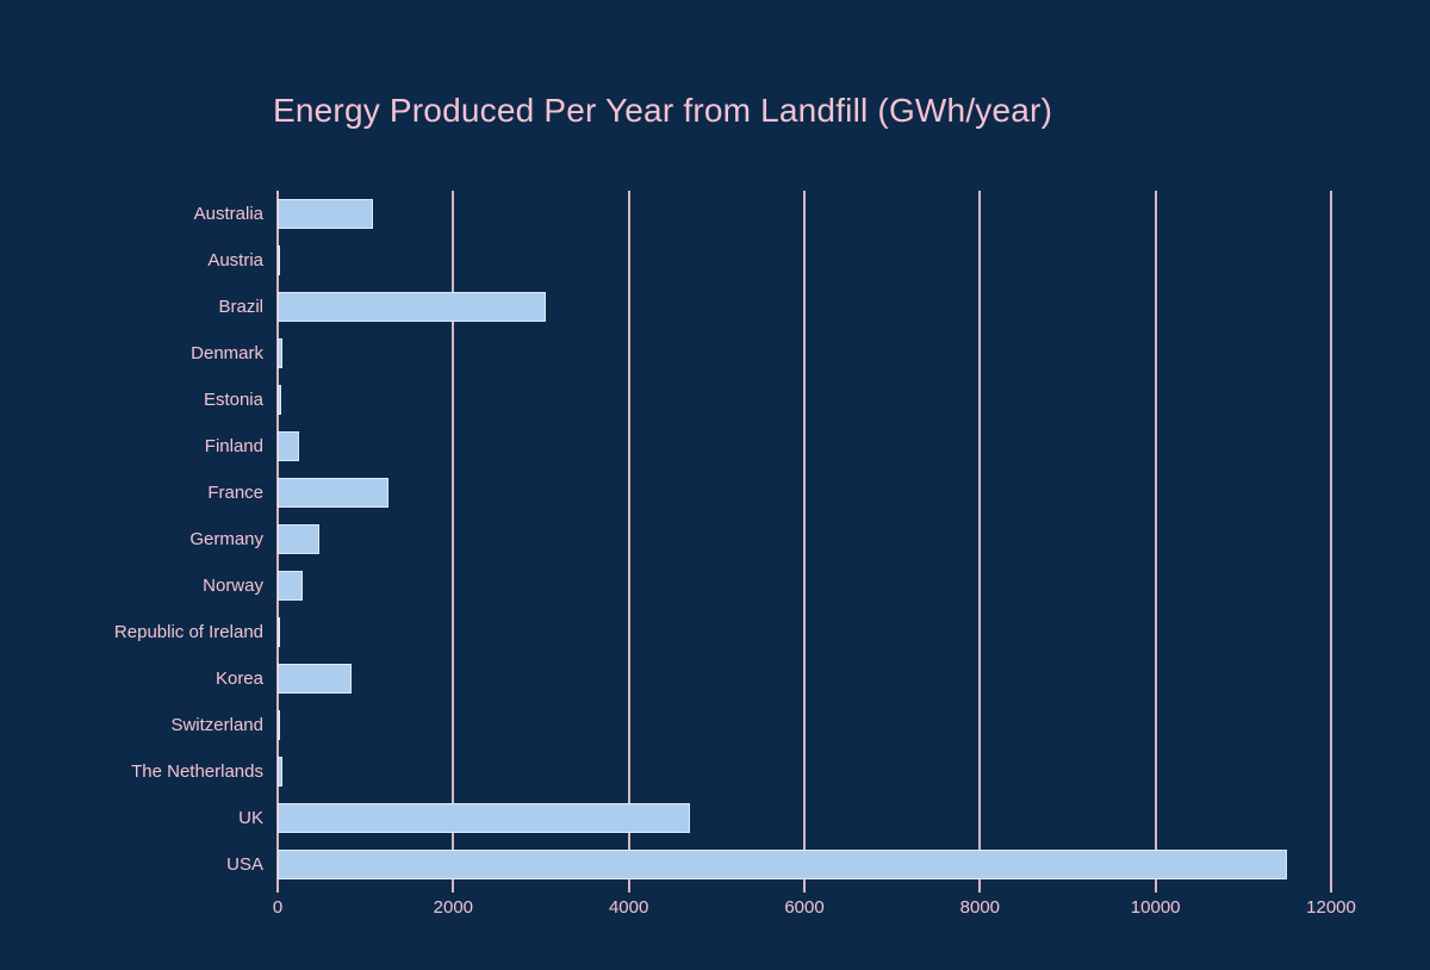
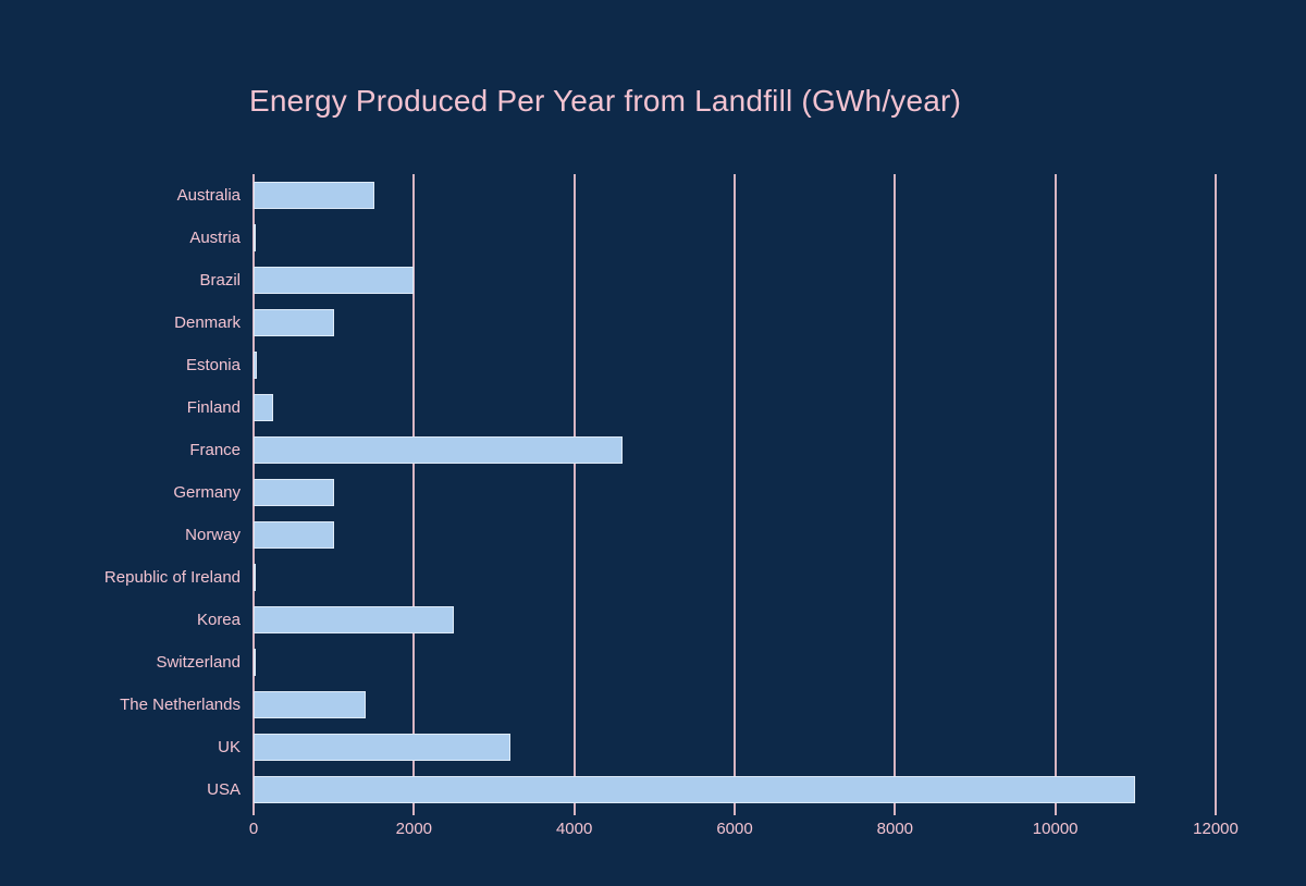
Australia: 1100 -> 1500
Brazil: 3000 -> 2000
Denmark: 100 -> 1000
France: 1300 -> 4600
Germany: 500 -> 1000
Norway: 300 -> 1000
Korea: 800 -> 2500
The Netherlands: 100 -> 1400
UK: 4700 -> 3200
USA: 11500 -> 11000
